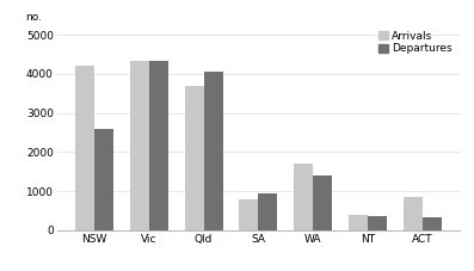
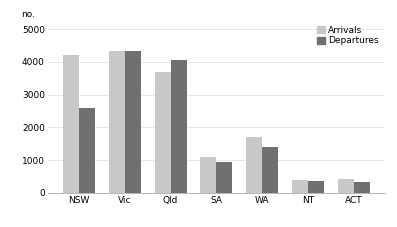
Arrivals/SA: 800 -> 1100
Arrivals/ACT: 850 -> 430
